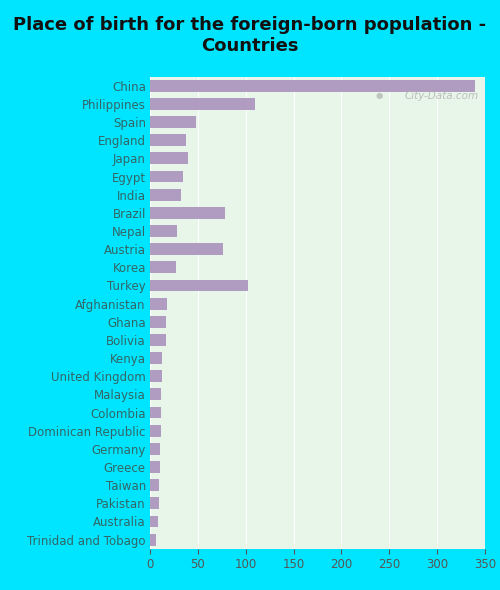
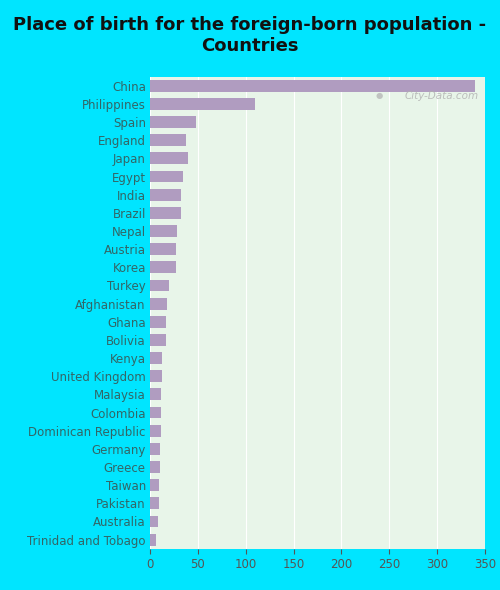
Brazil: 78 -> 32
Austria: 76 -> 27
Turkey: 102 -> 20
